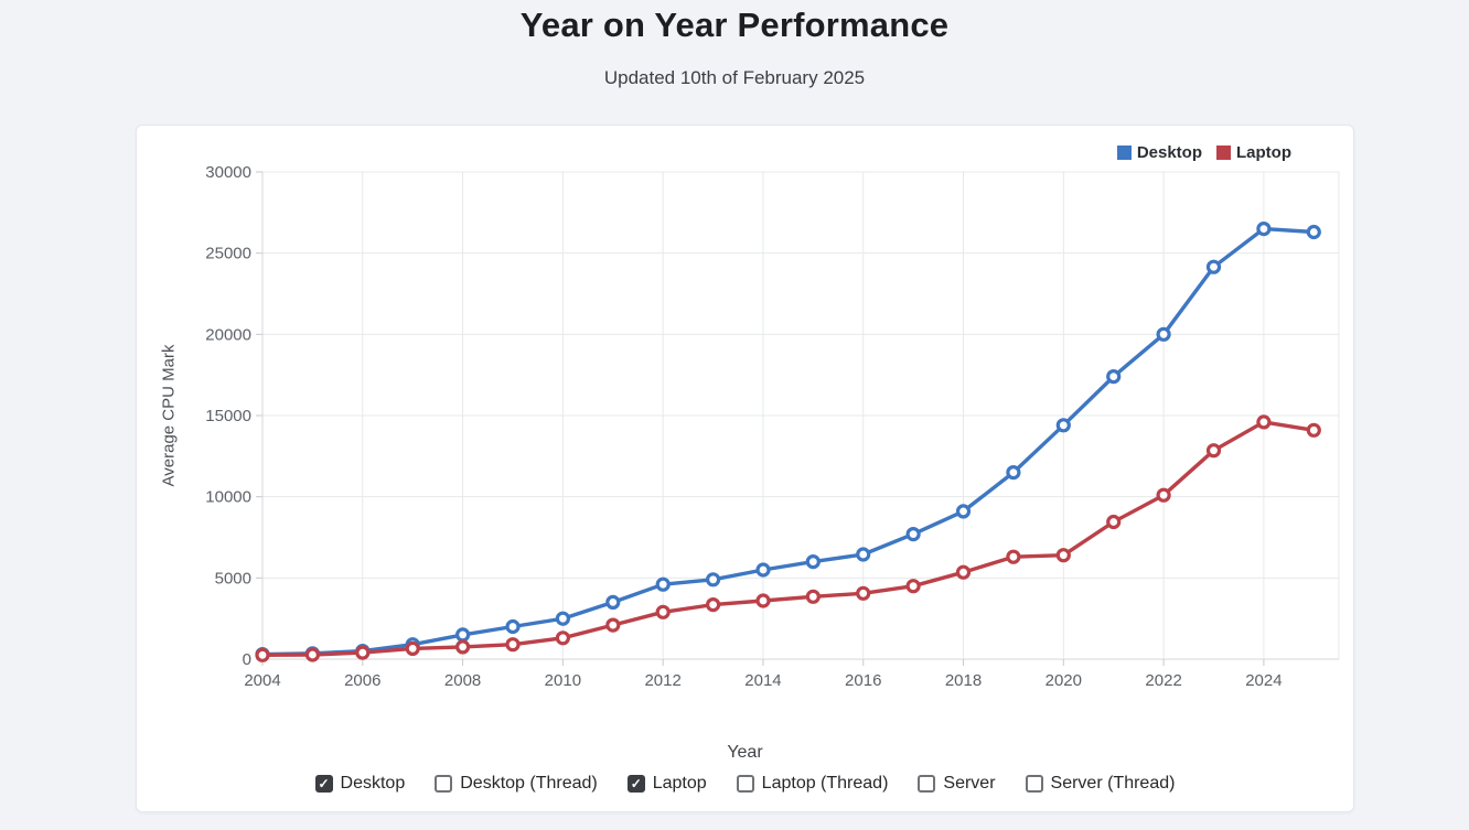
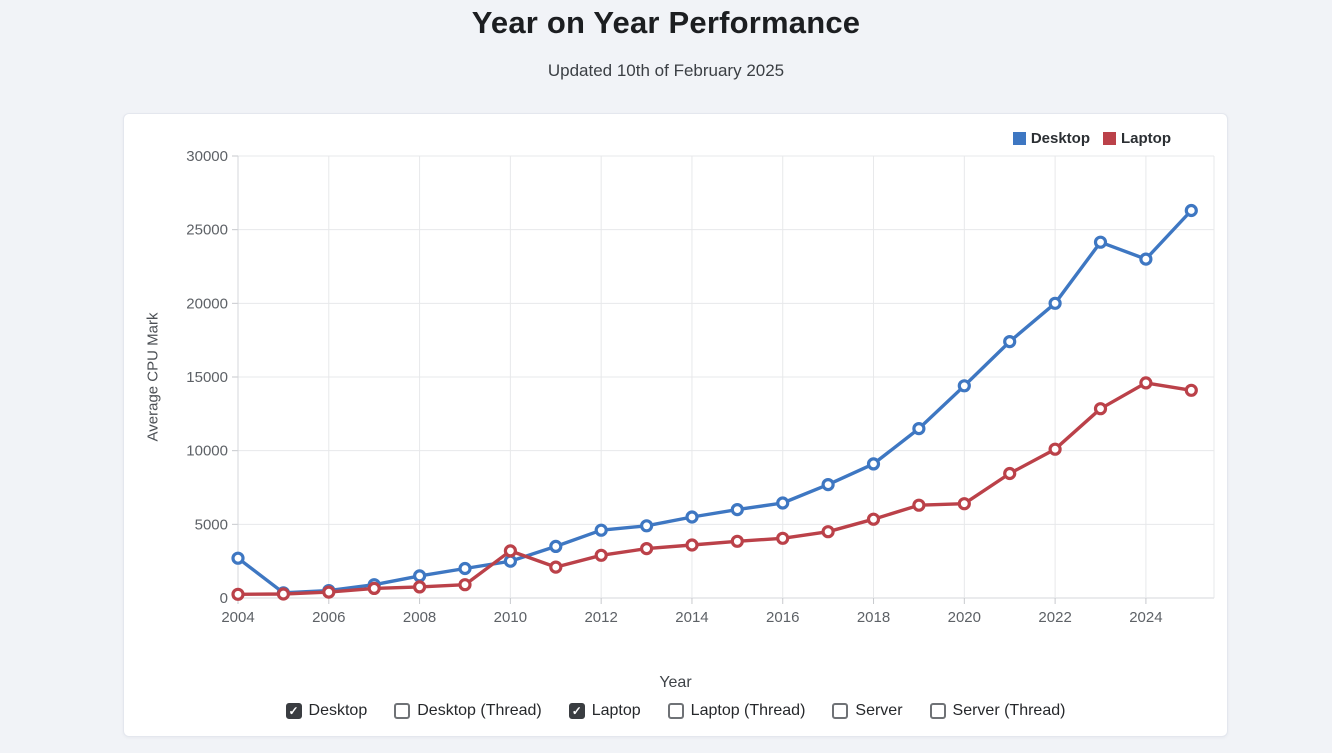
Desktop/2004: 300 -> 2700
Laptop/2010: 1300 -> 3200
Desktop/2024: 26500 -> 23000
